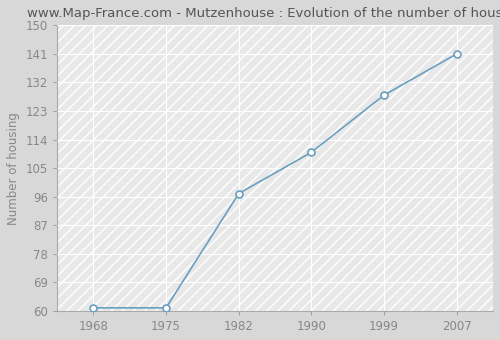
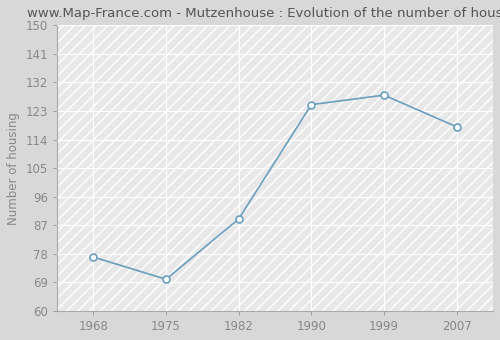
1968: 61 -> 77
1975: 61 -> 70
1982: 97 -> 89
1990: 110 -> 125
2007: 141 -> 118
